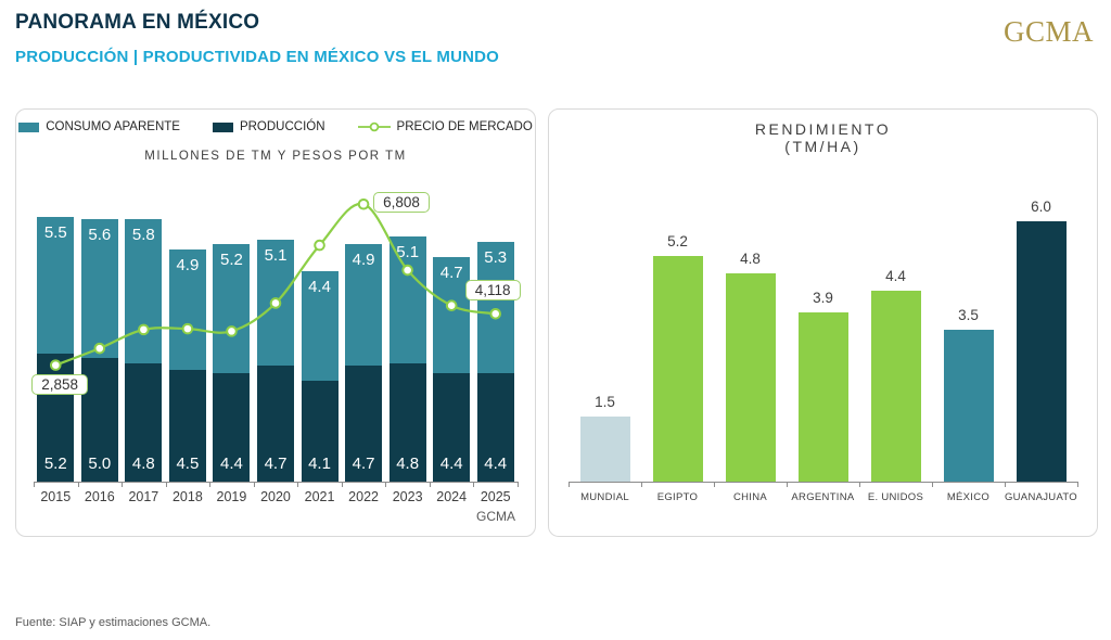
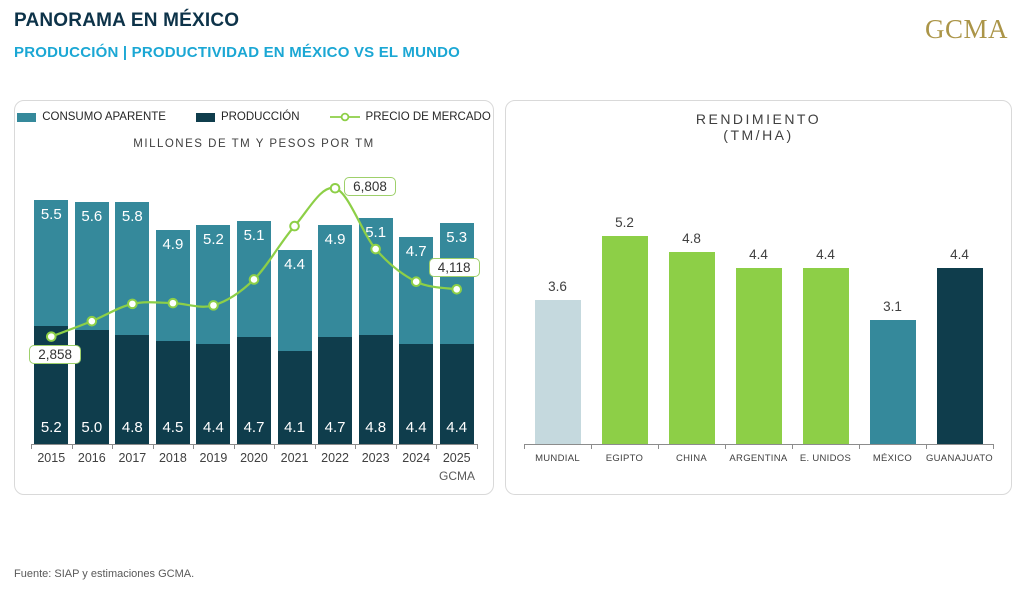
RENDIMIENTO/MUNDIAL: 1.5 -> 3.6
RENDIMIENTO/ARGENTINA: 3.9 -> 4.4
RENDIMIENTO/MÉXICO: 3.5 -> 3.1
RENDIMIENTO/GUANAJUATO: 6.0 -> 4.4
